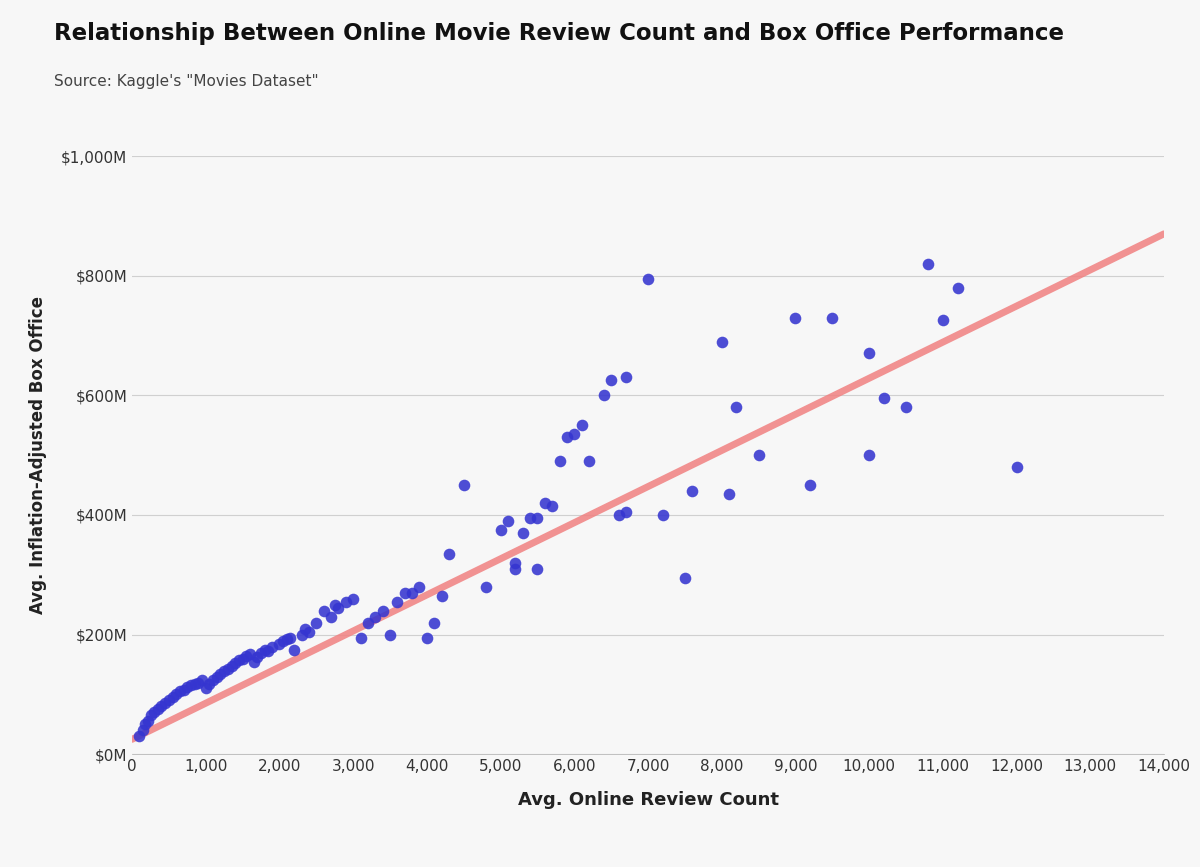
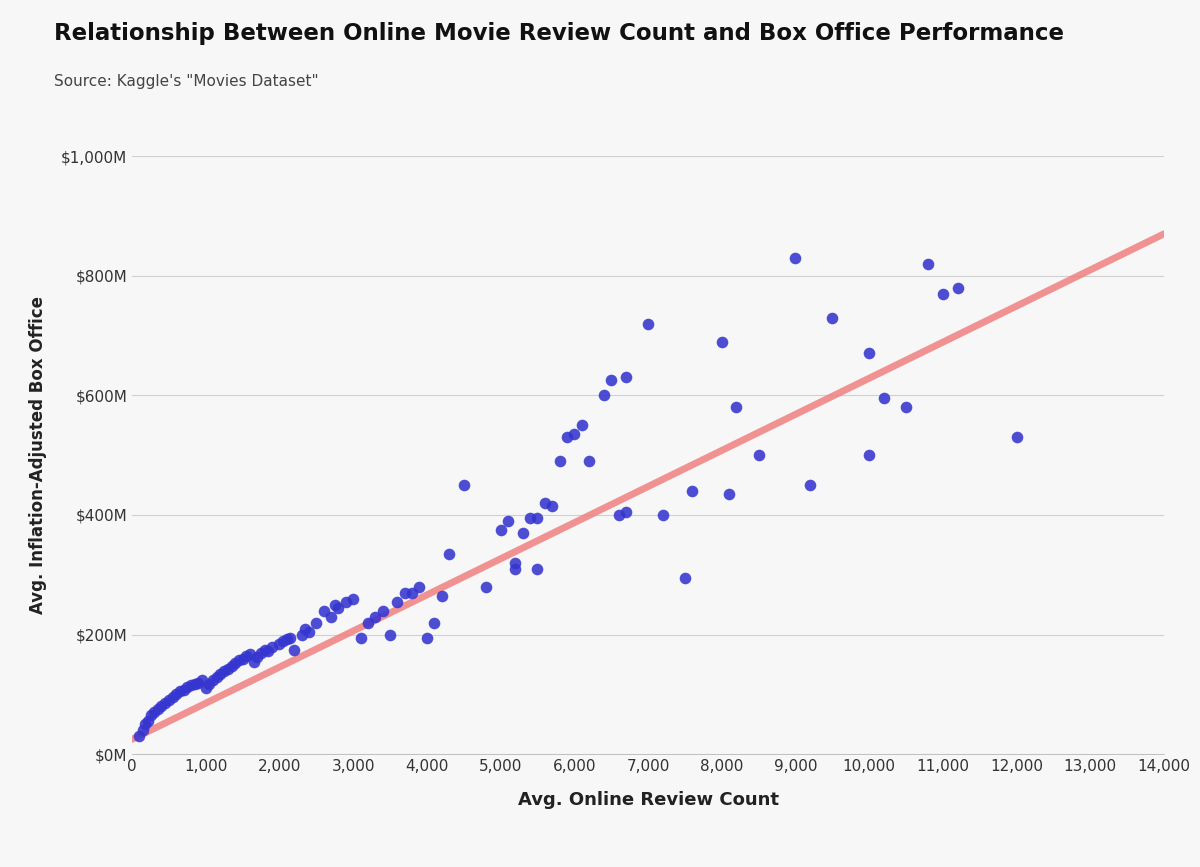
7,000: $794M -> $720M
9,000: $730M -> $830M
11,000: $726M -> $770M
12,000: $480M -> $530M
